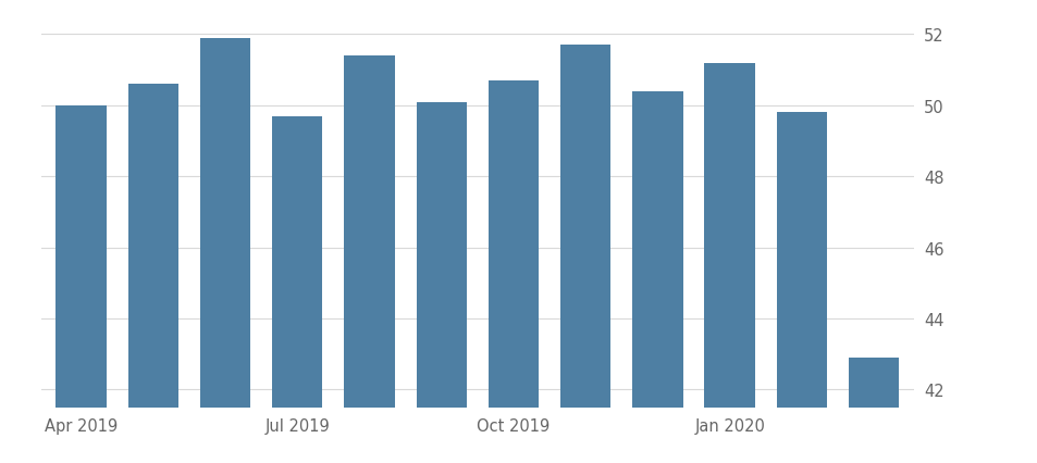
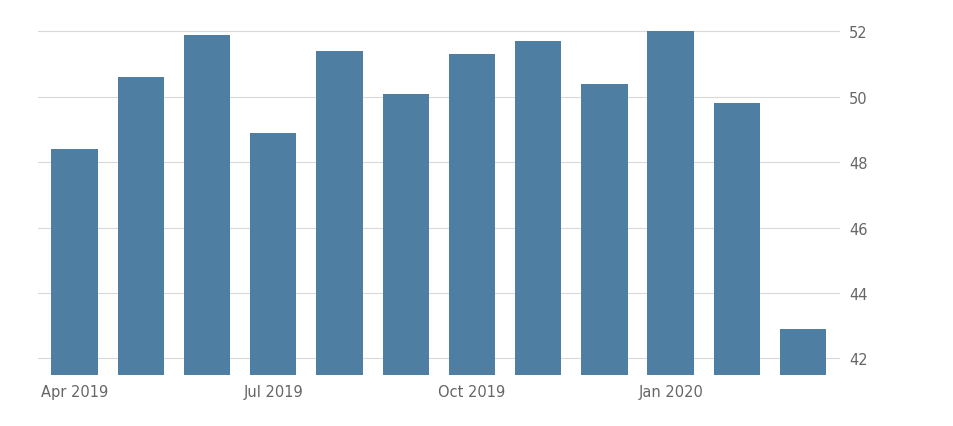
Apr 2019: 50.0 -> 48.4
Jul 2019: 49.7 -> 48.9
Oct 2019: 50.7 -> 51.3
Jan 2020: 51.2 -> 52.0
